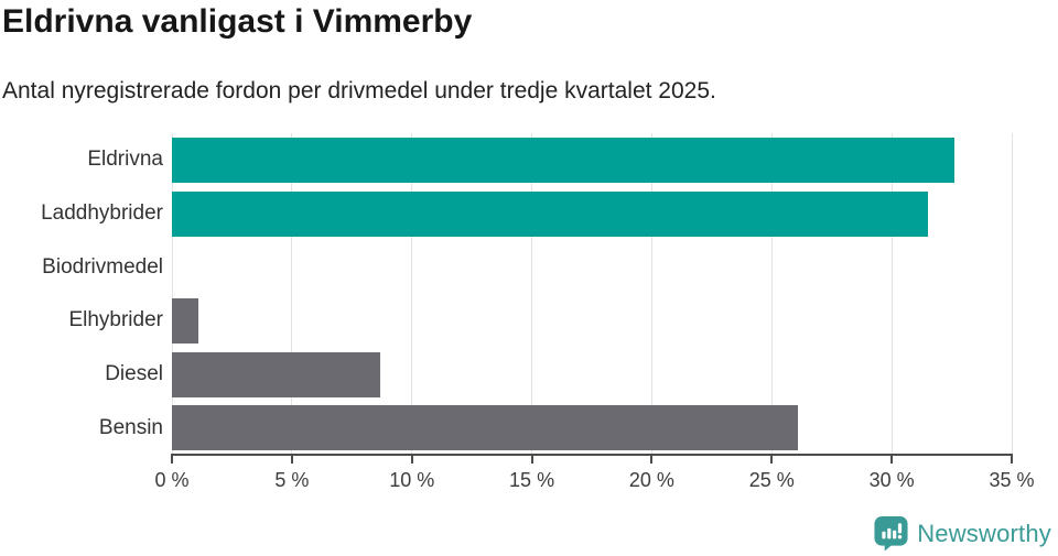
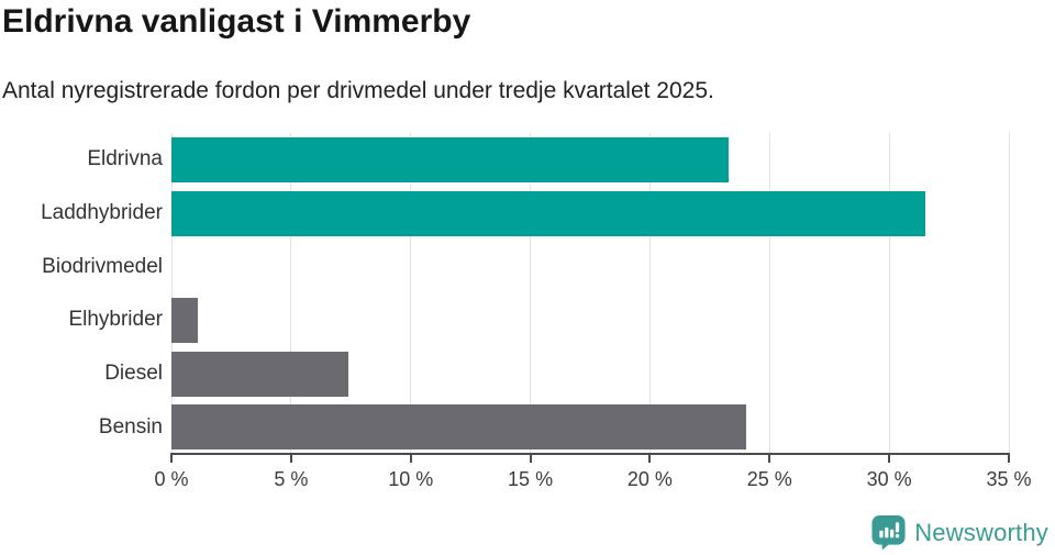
Eldrivna: 32.6% -> 23.3%
Diesel: 8.7% -> 7.4%
Bensin: 26.1% -> 24.0%
